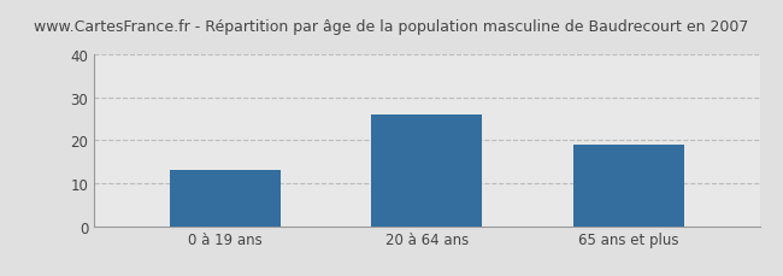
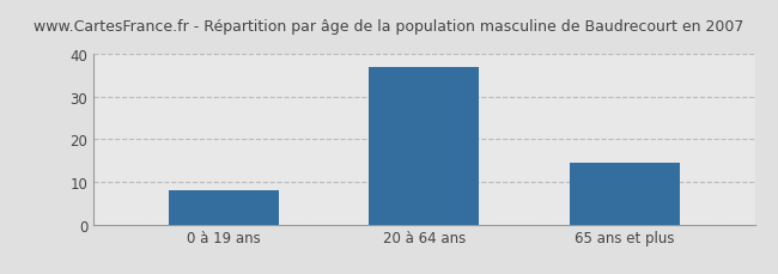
0 à 19 ans: 13.0 -> 8.0
20 à 64 ans: 26.0 -> 37.0
65 ans et plus: 19.0 -> 14.5
